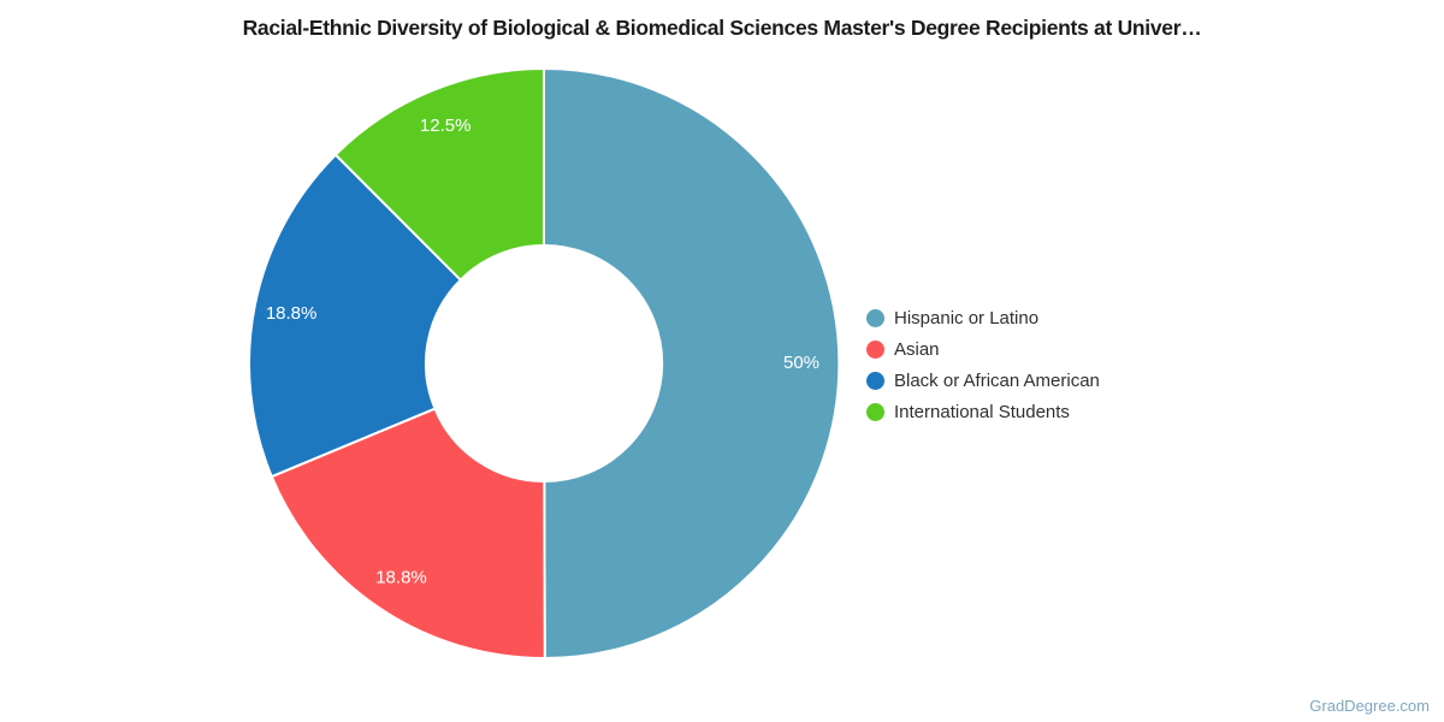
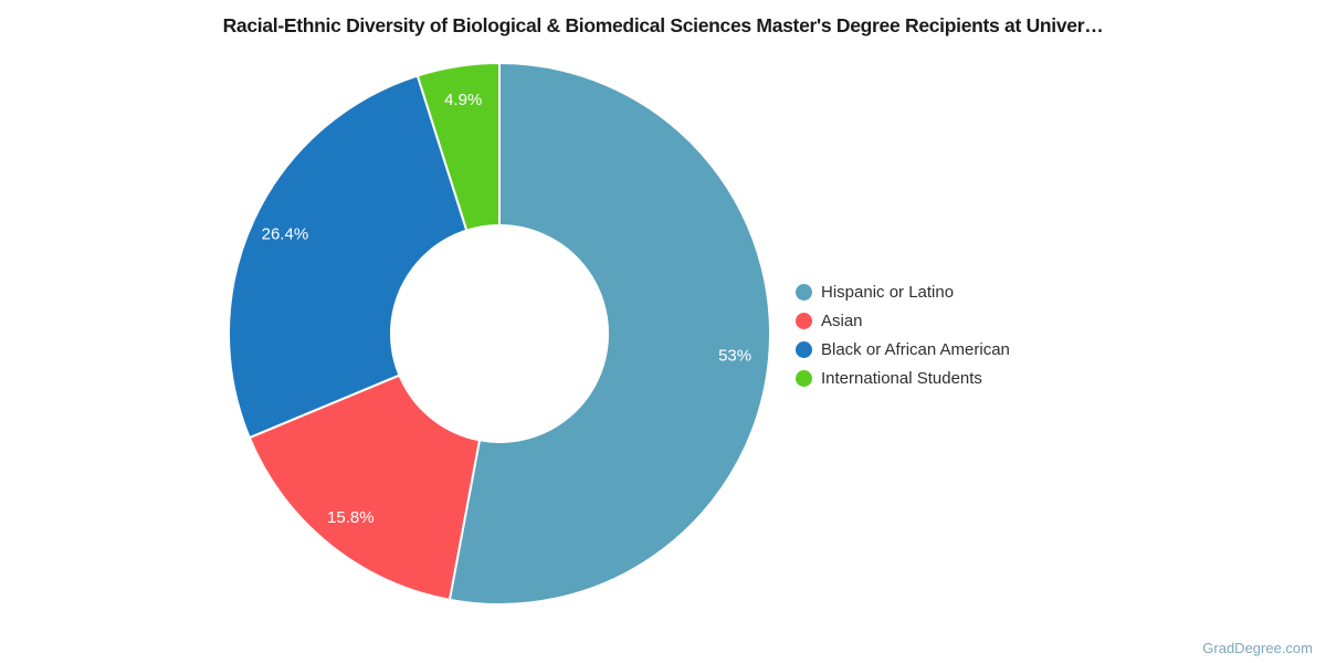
Hispanic or Latino: 50% -> 53%
Asian: 18.8% -> 15.8%
Black or African American: 18.8% -> 26.4%
International Students: 12.5% -> 4.9%
